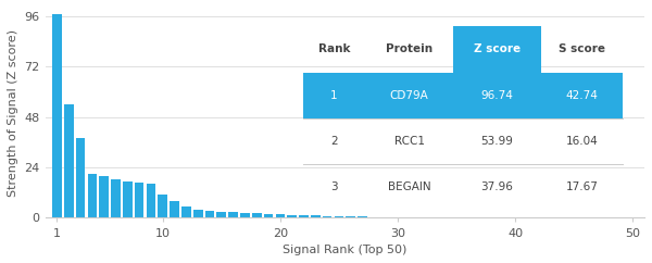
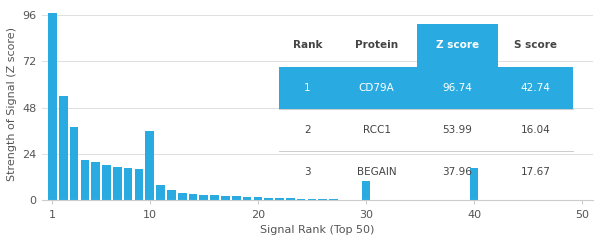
10: 11 -> 36
30: 0 -> 10
40: 0 -> 17
